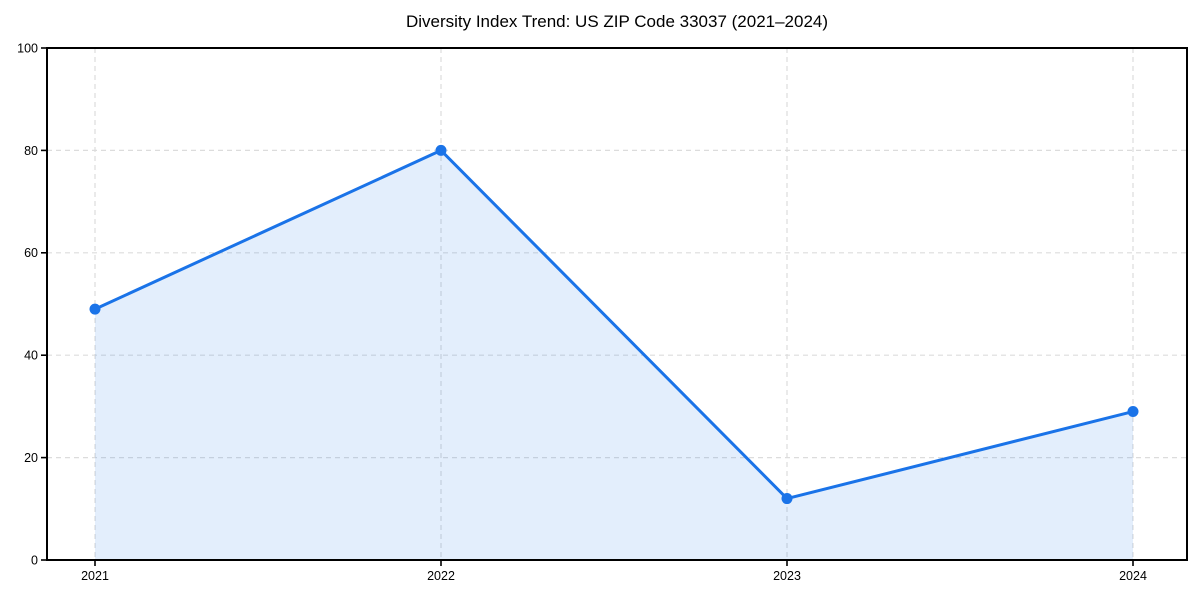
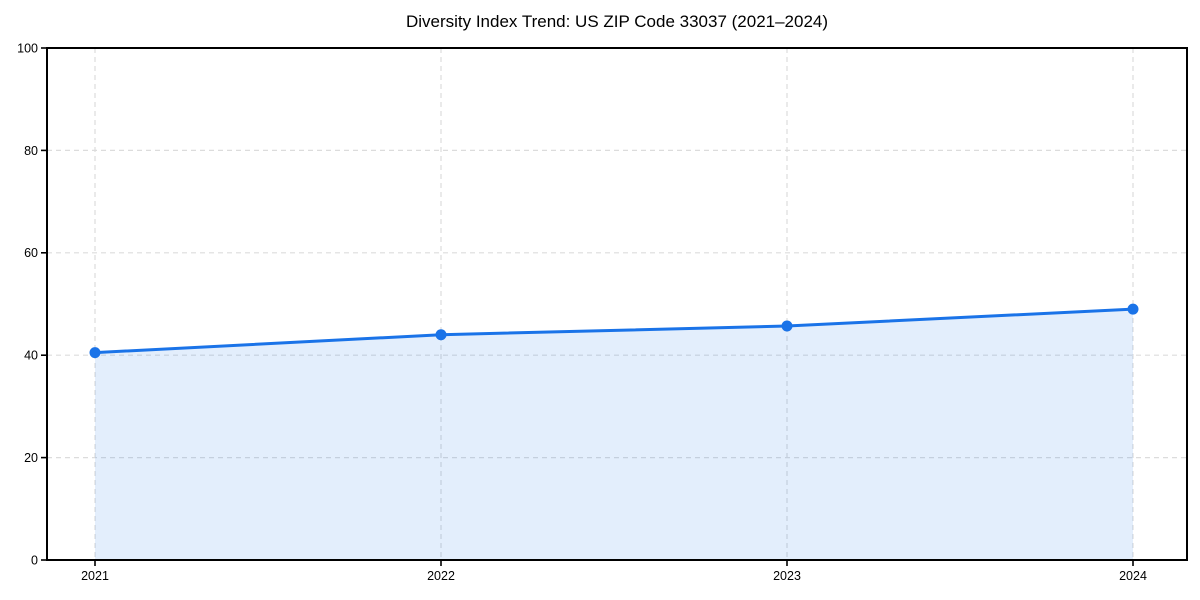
2021: 49 -> 40
2022: 80 -> 44
2023: 12 -> 46
2024: 29 -> 49
